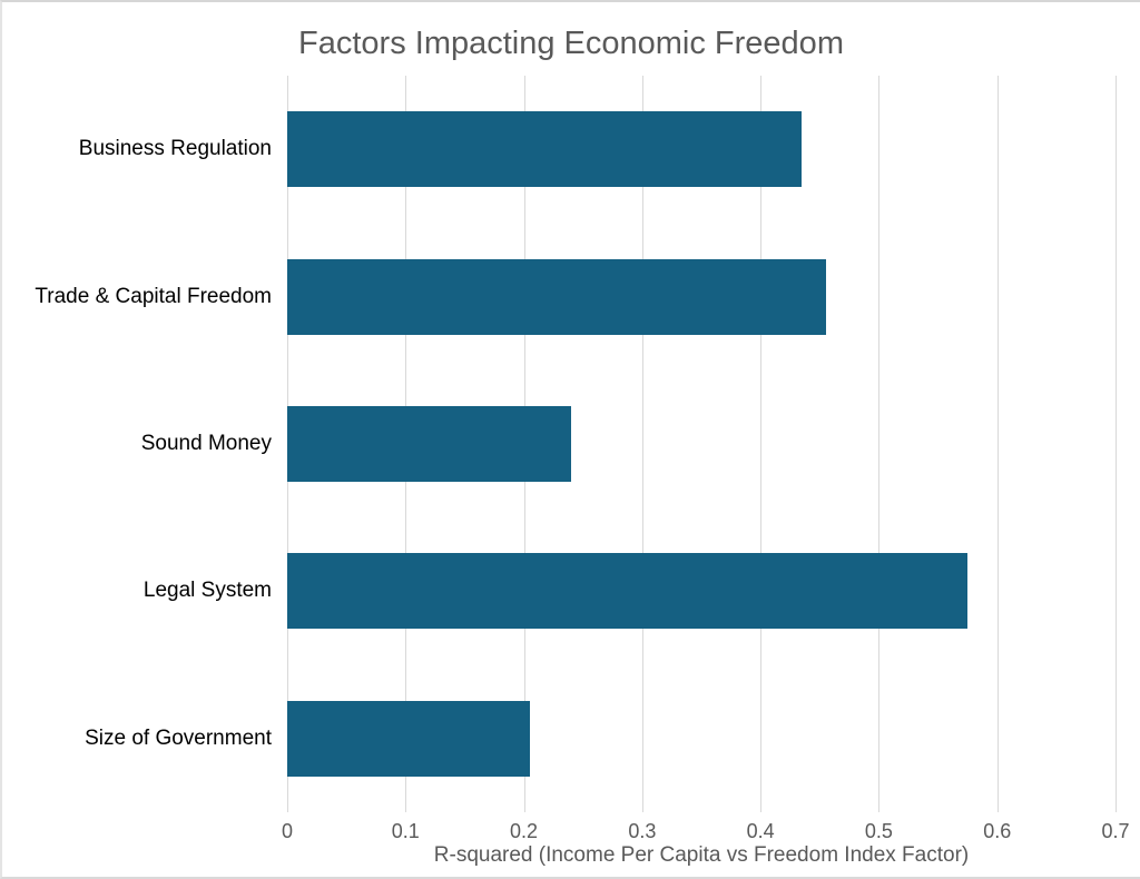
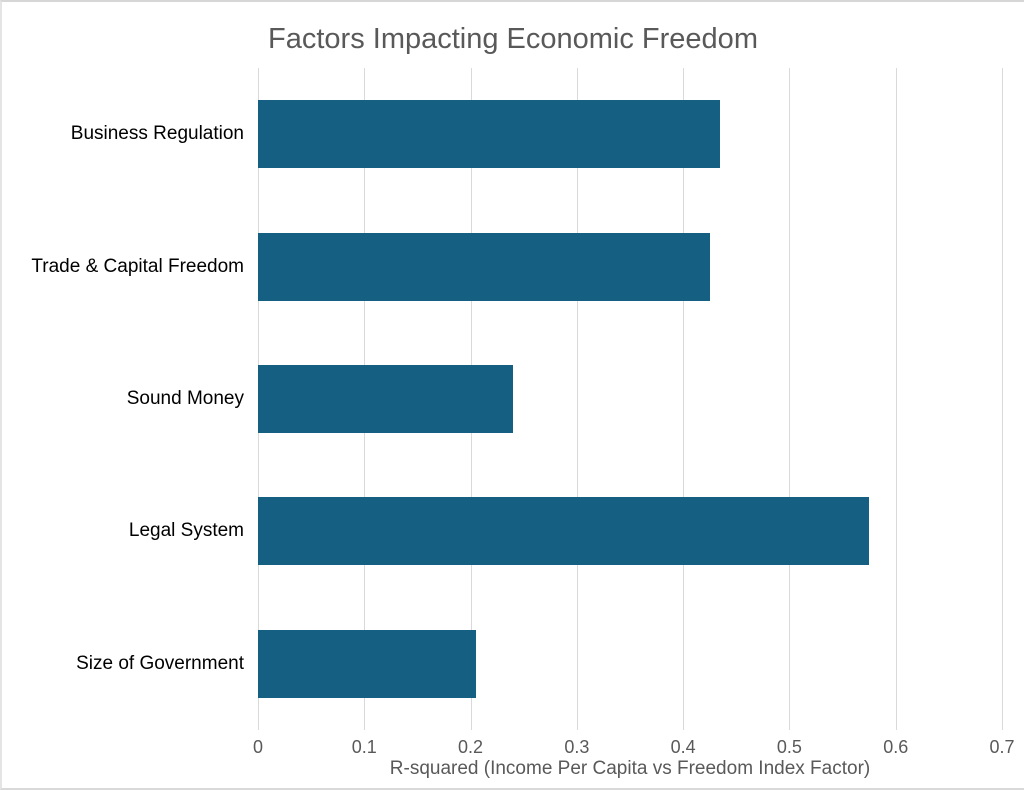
Trade & Capital Freedom: 0.455 -> 0.425
